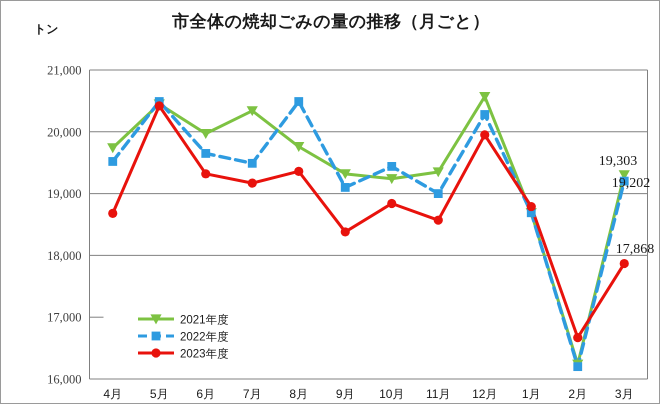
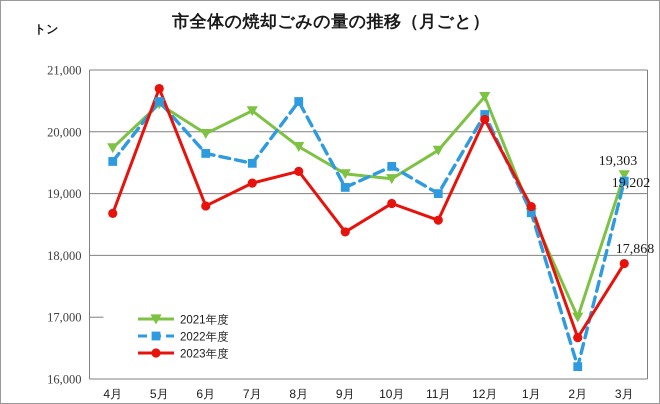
2023年度/5月: 20400 -> 20700
2023年度/6月: 19300 -> 18800
2021年度/11月: 19400 -> 19700
2023年度/12月: 20000 -> 20200
2021年度/2月: 16200 -> 17000
